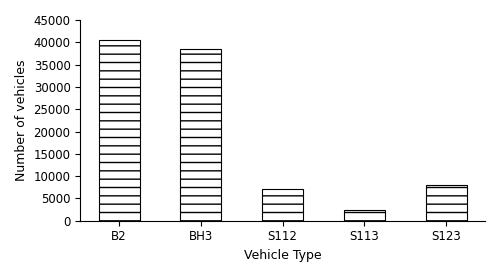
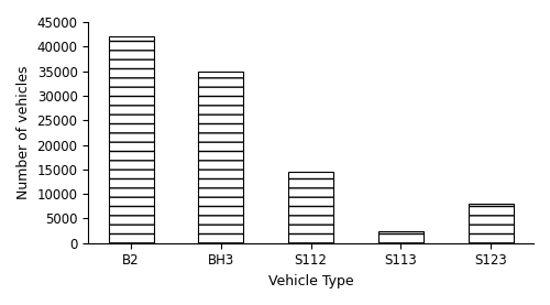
B2: 40500 -> 42000
BH3: 38500 -> 35000
S112: 7000 -> 14500
